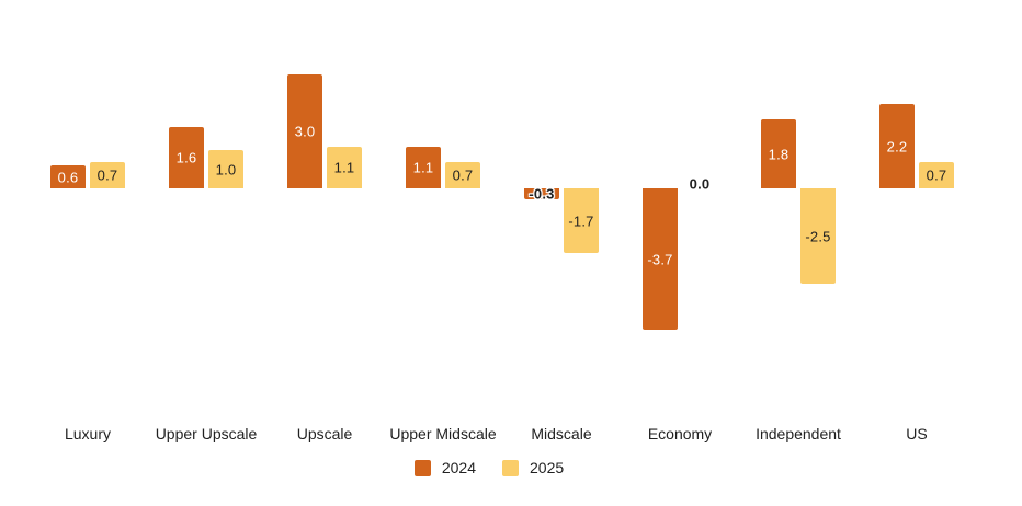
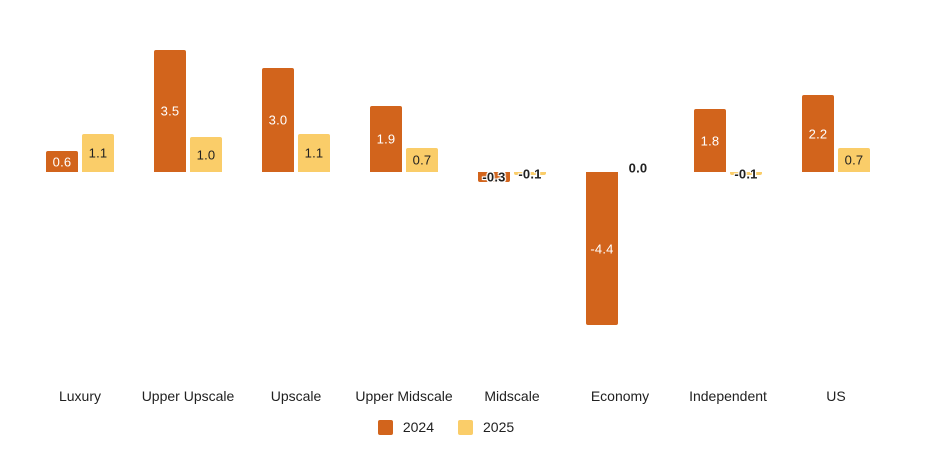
2025/Luxury: 0.7 -> 1.1
2024/Upper Upscale: 1.6 -> 3.5
2024/Upper Midscale: 1.1 -> 1.9
2025/Midscale: -1.7 -> -0.1
2024/Economy: -3.7 -> -4.4
2025/Independent: -2.5 -> -0.1
